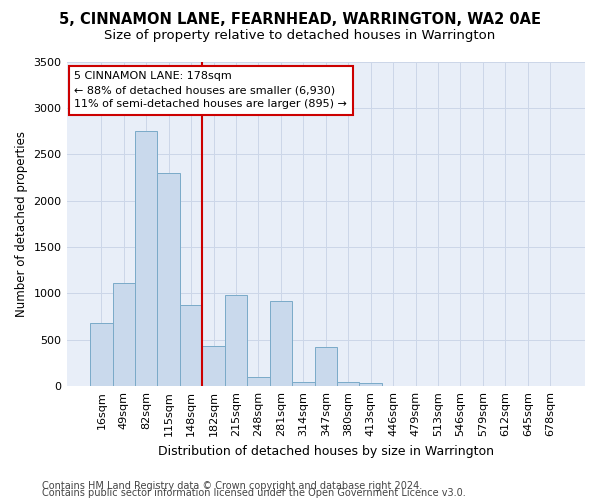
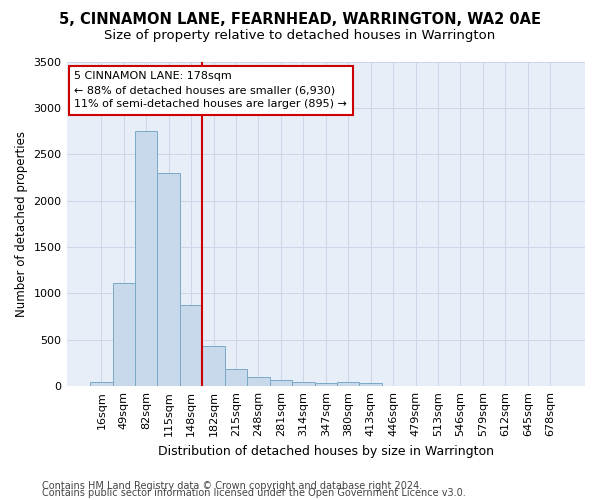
16sqm: 680 -> 50
215sqm: 980 -> 180
281sqm: 920 -> 70
347sqm: 420 -> 30
